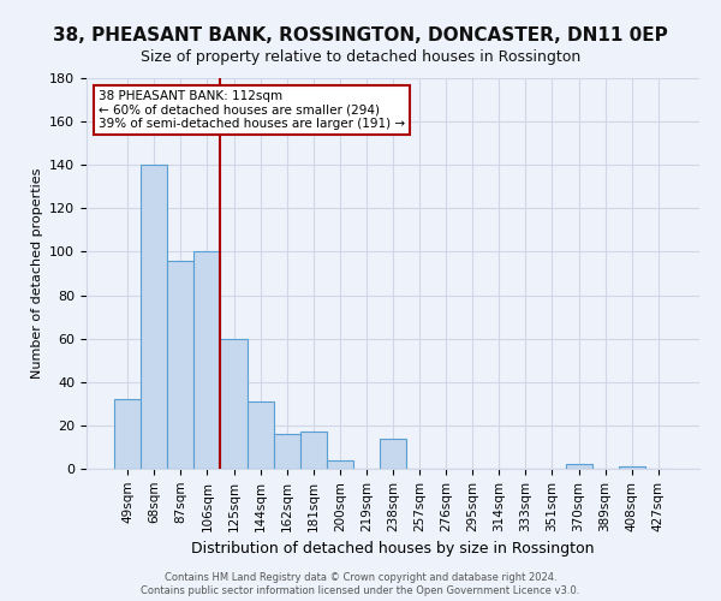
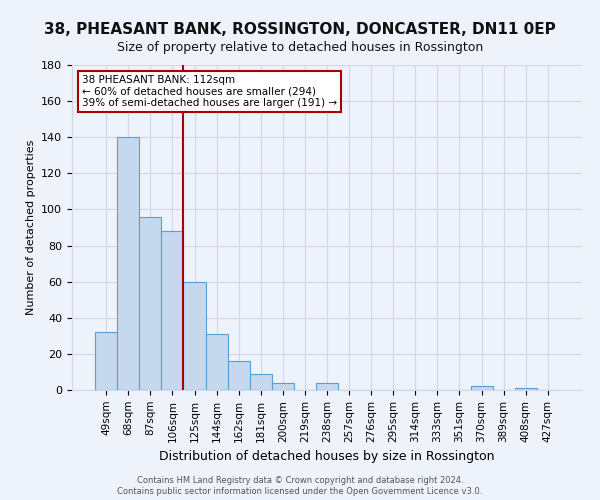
106sqm: 100 -> 88
181sqm: 17 -> 9
238sqm: 14 -> 4
